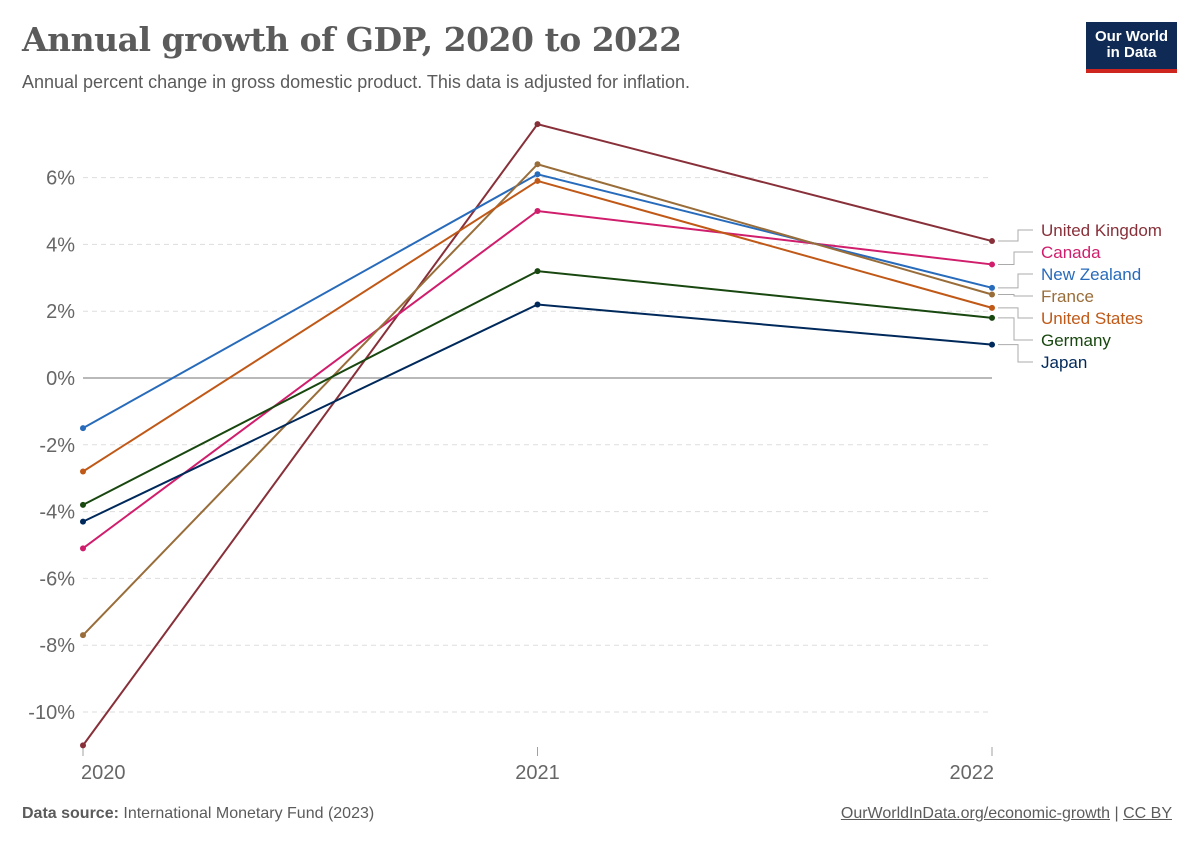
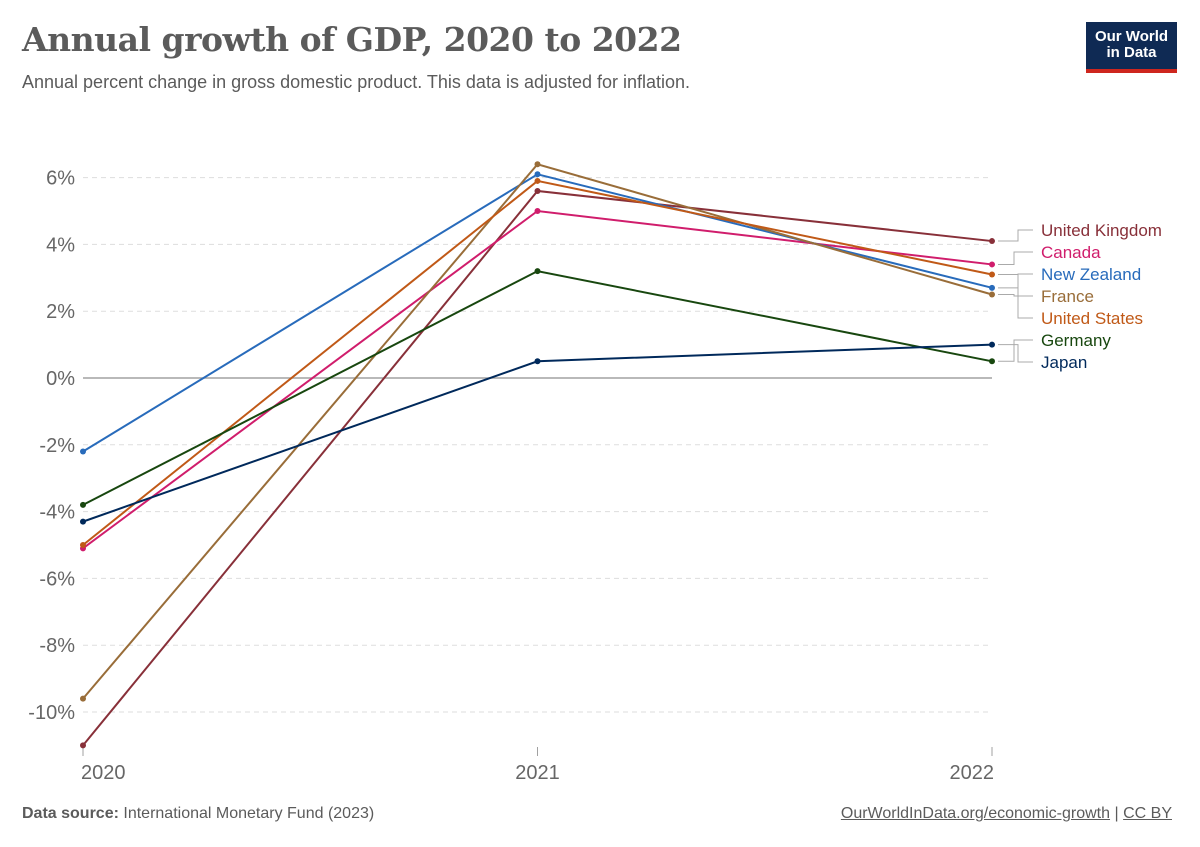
New Zealand/2020: -1.5% -> -2.2%
France/2020: -7.7% -> -9.6%
United States/2020: -2.8% -> -5.0%
United Kingdom/2021: 7.6% -> 5.6%
Japan/2021: 2.2% -> 0.5%
United States/2022: 2.1% -> 3.1%
Germany/2022: 1.8% -> 0.5%
